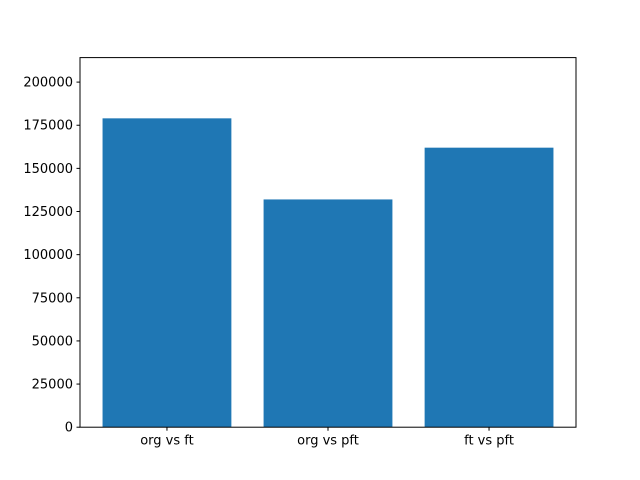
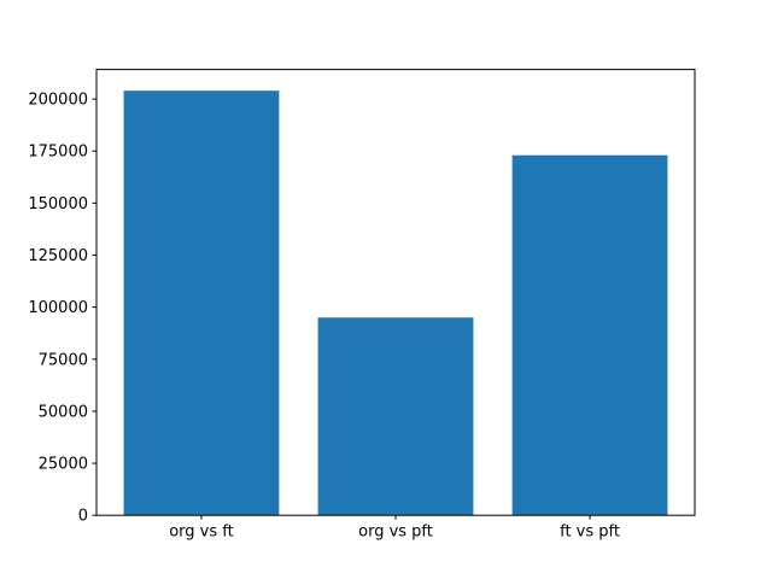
org vs ft: 179000 -> 204000
org vs pft: 132000 -> 95000
ft vs pft: 162000 -> 173000
